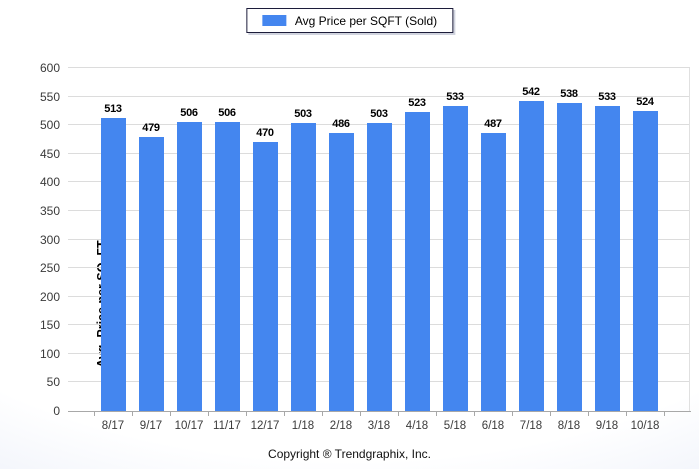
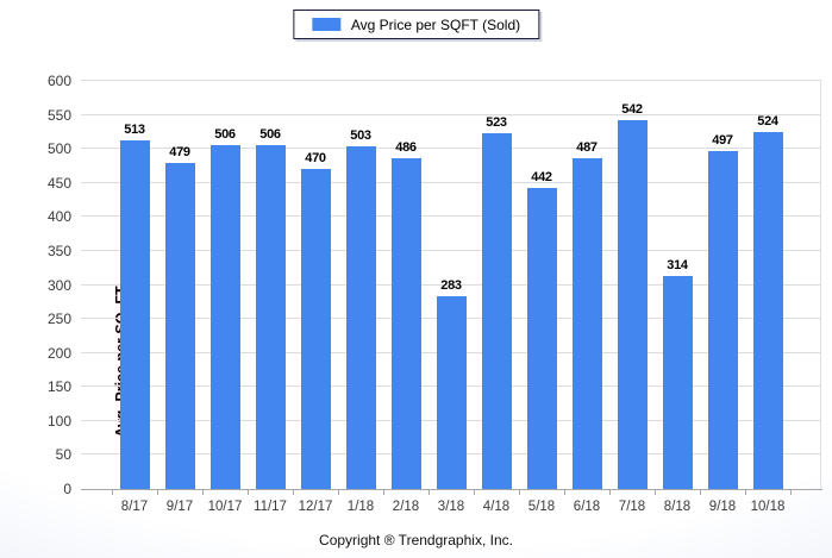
3/18: 503 -> 283
5/18: 533 -> 442
8/18: 538 -> 314
9/18: 533 -> 497
